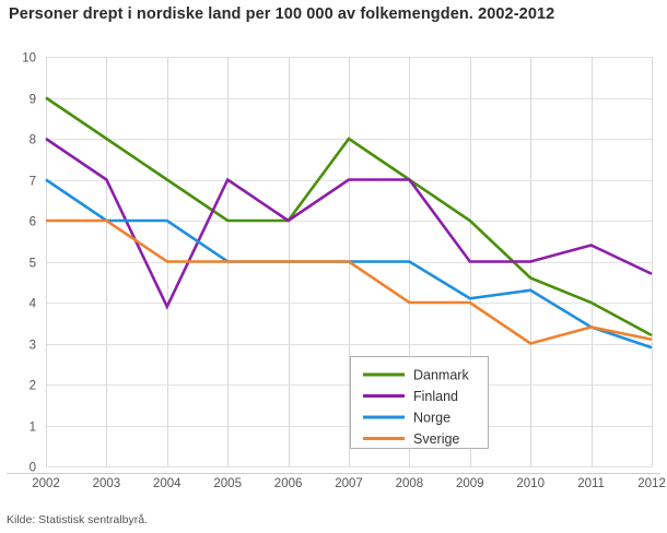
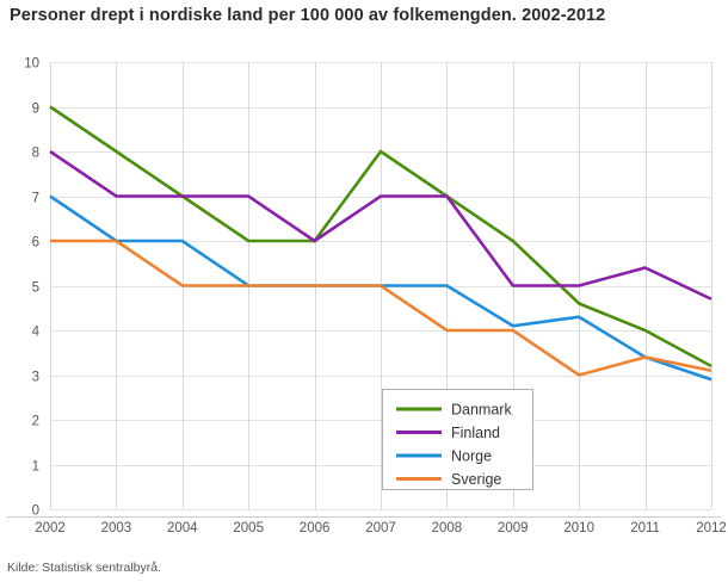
Finland/2004: 3.9 -> 7.0
